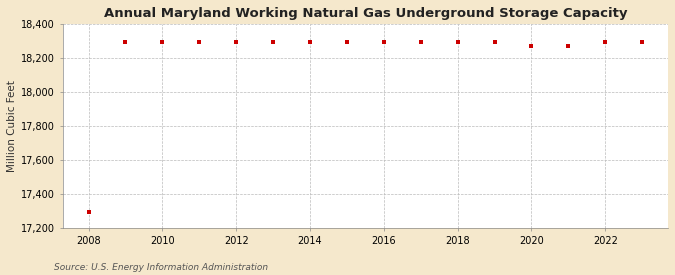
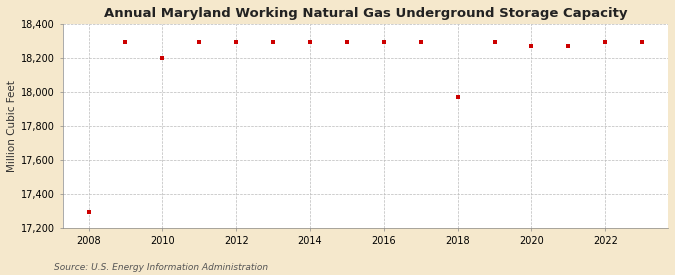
2010: 18,300 -> 18,200
2018: 18,300 -> 17,970
